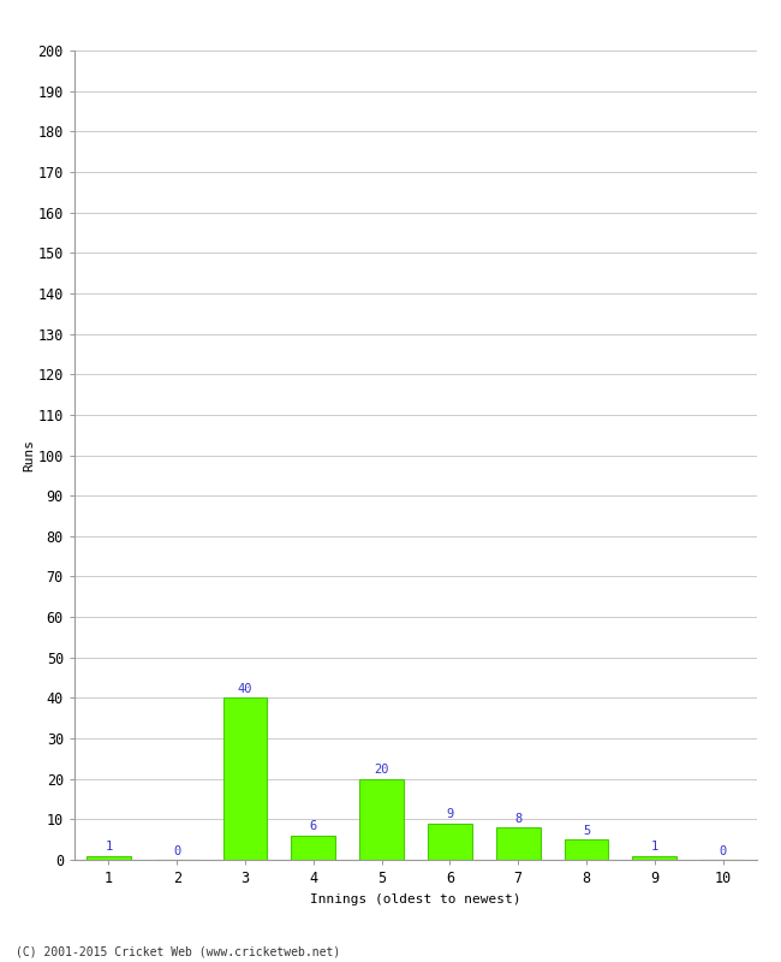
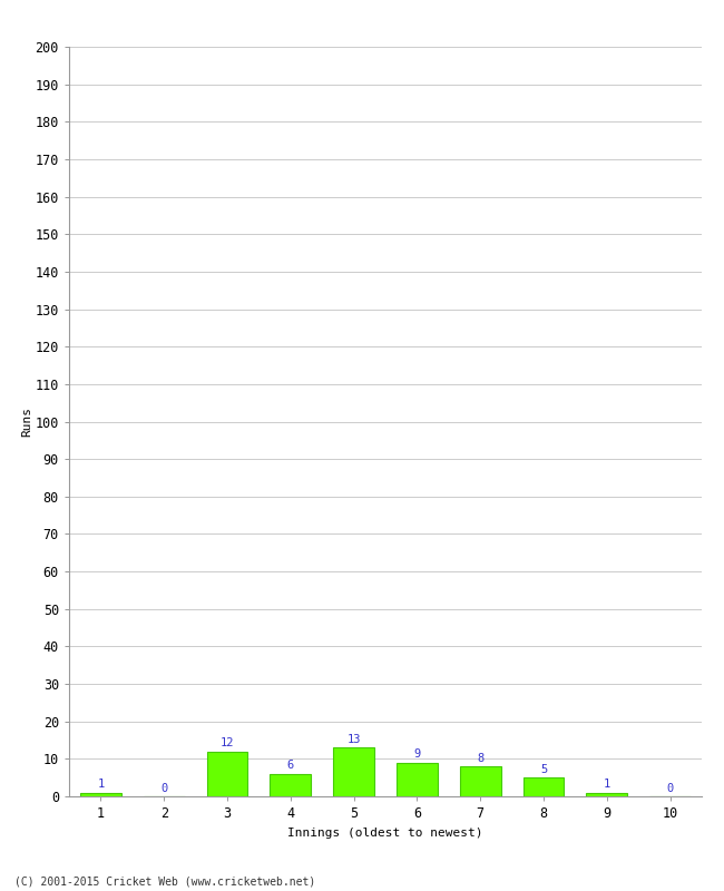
3: 40 -> 12
5: 20 -> 13
